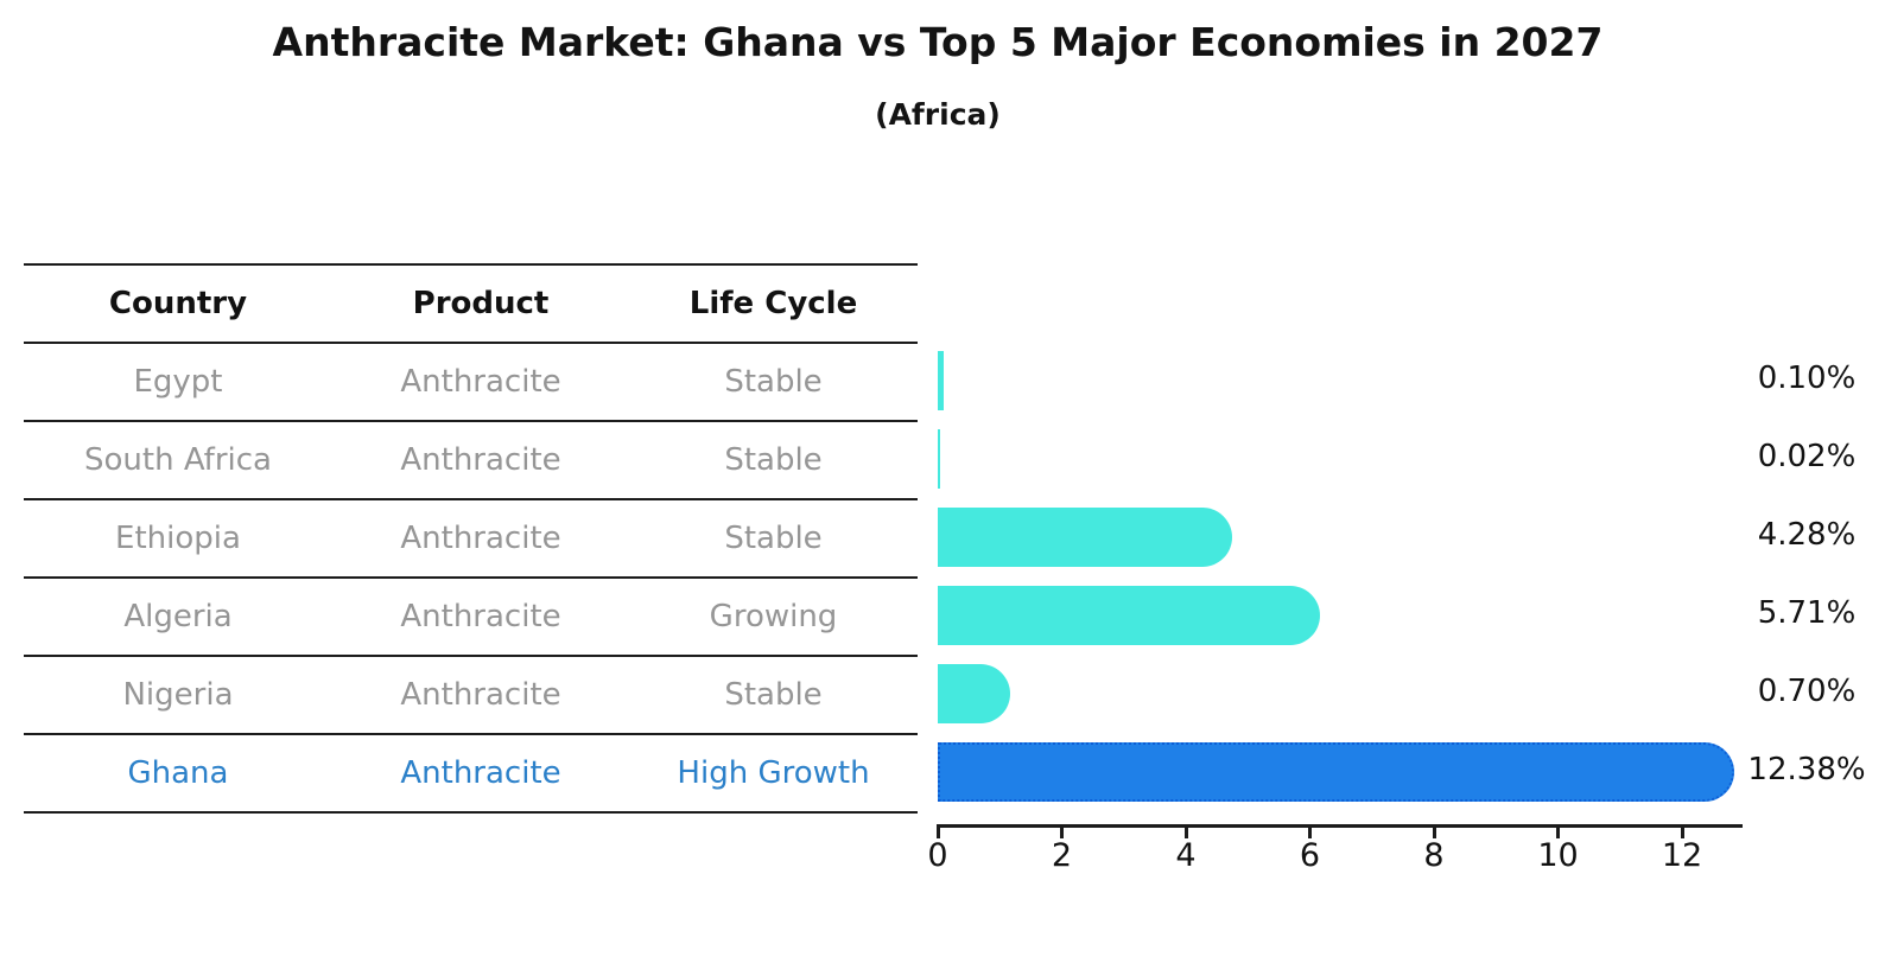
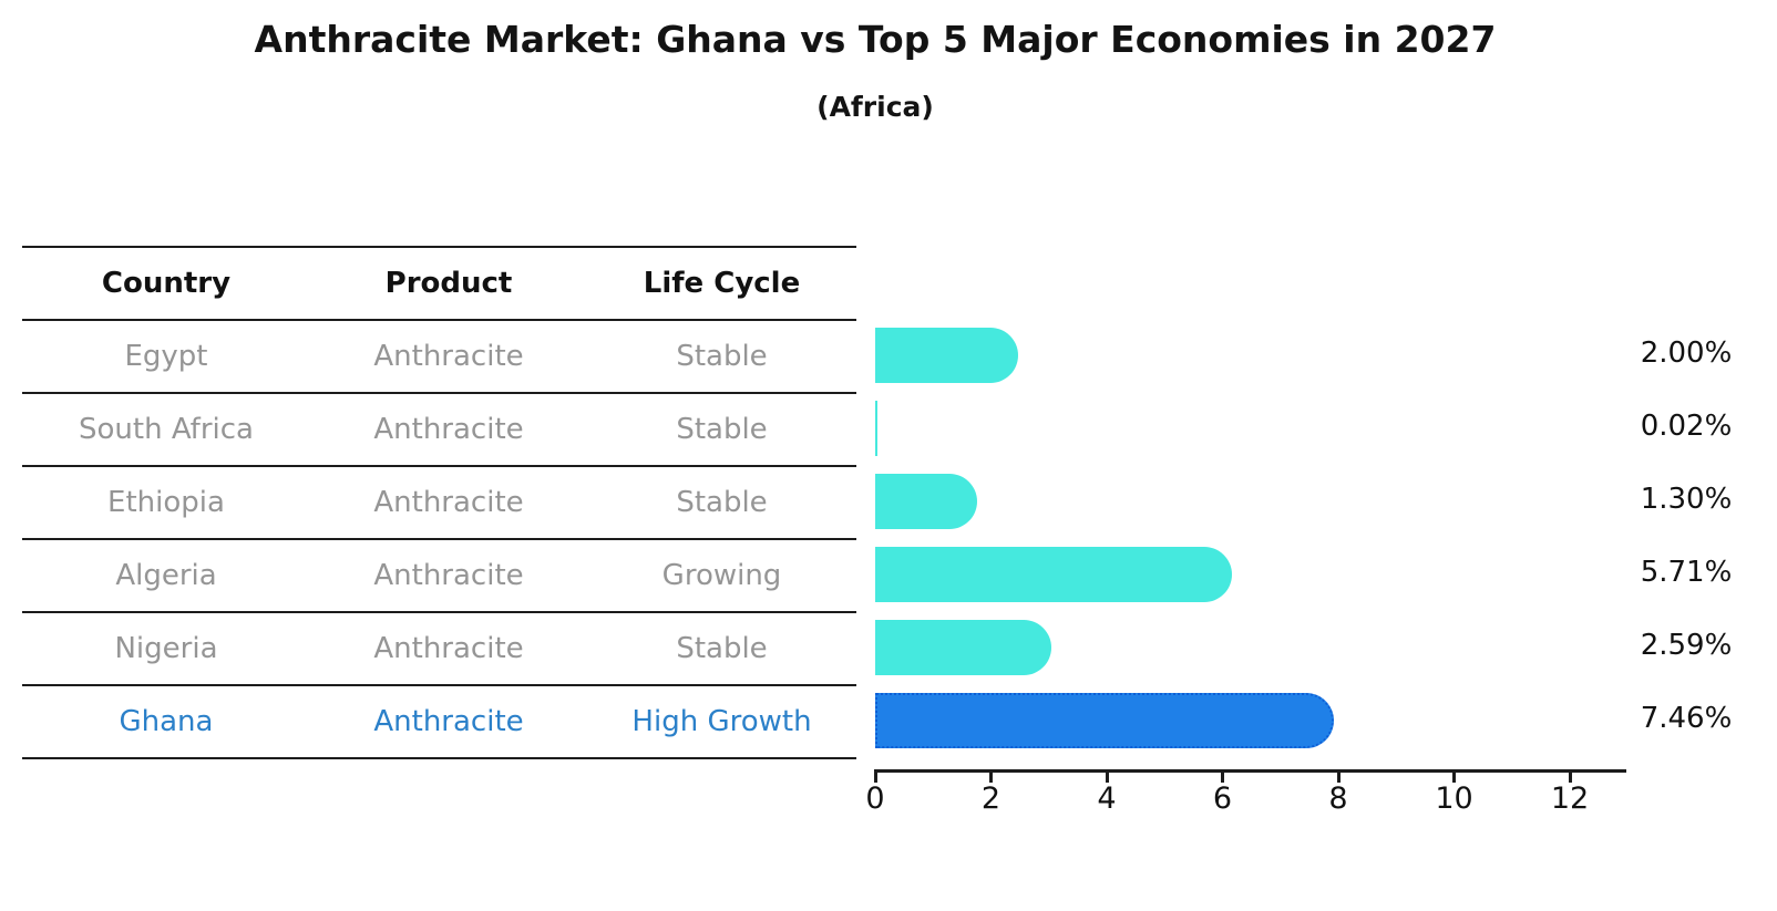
Egypt: 0.10% -> 2.00%
Ethiopia: 4.28% -> 1.30%
Nigeria: 0.70% -> 2.59%
Ghana: 12.38% -> 7.46%
